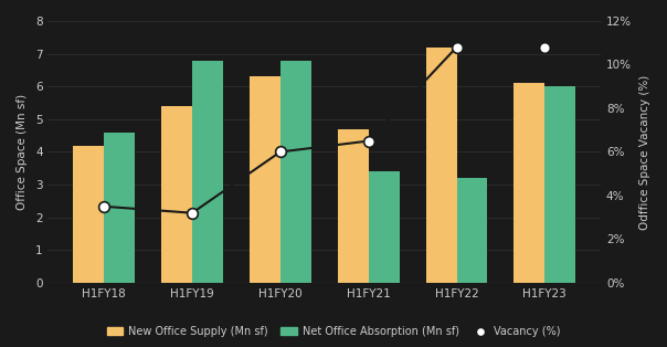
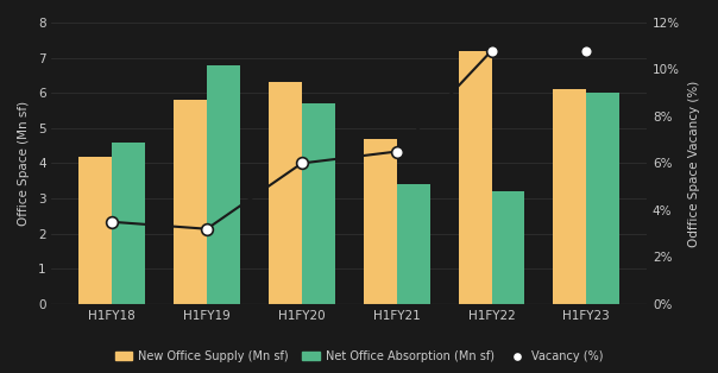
New Office Supply (Mn sf)/H1FY19: 5.4 -> 5.8
Net Office Absorption (Mn sf)/H1FY20: 6.8 -> 5.7
